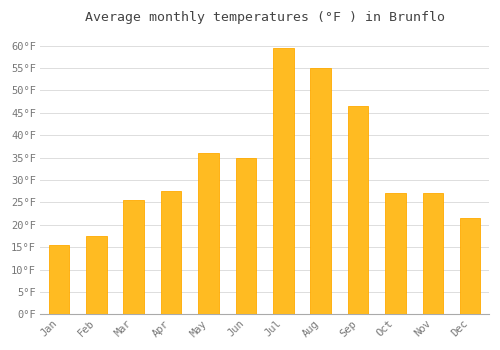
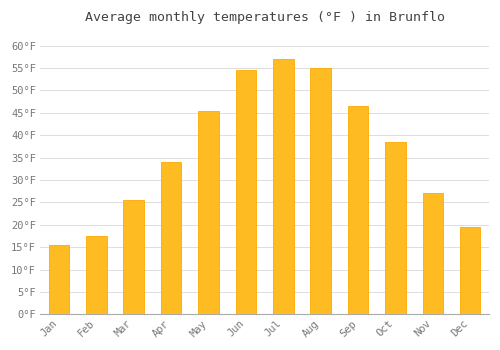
Apr: 27.5°F -> 34.0°F
May: 36.0°F -> 45.5°F
Jun: 35.0°F -> 54.5°F
Jul: 59.5°F -> 57.0°F
Oct: 27.0°F -> 38.5°F
Dec: 21.5°F -> 19.5°F
